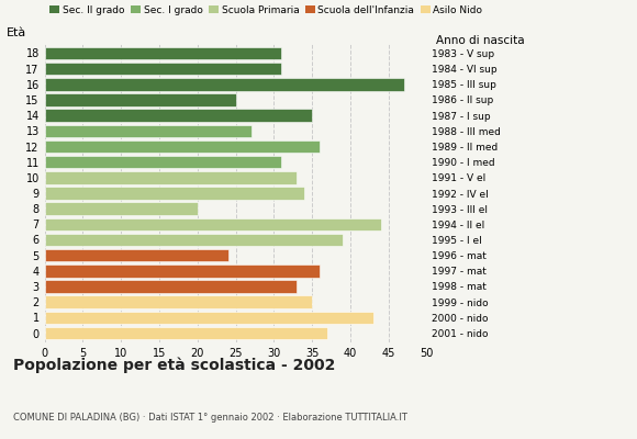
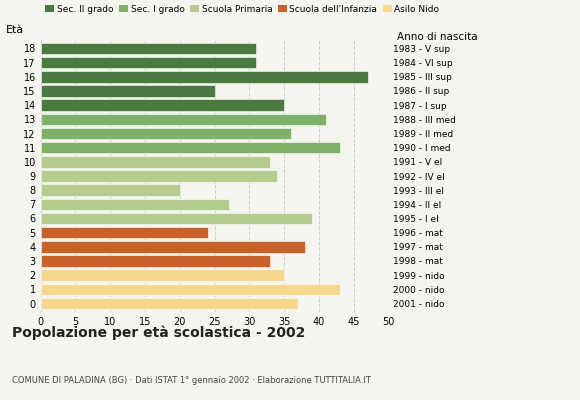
13: 27 -> 41
11: 31 -> 43
7: 44 -> 27
4: 36 -> 38
